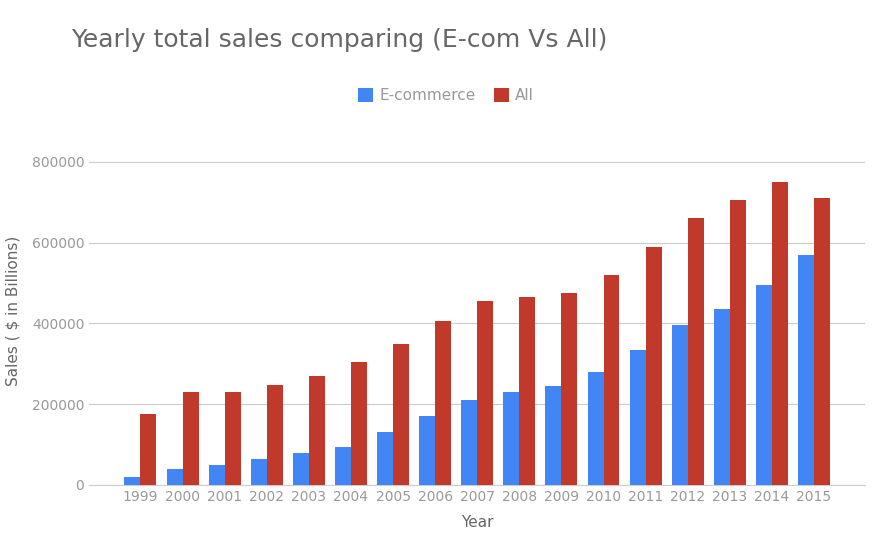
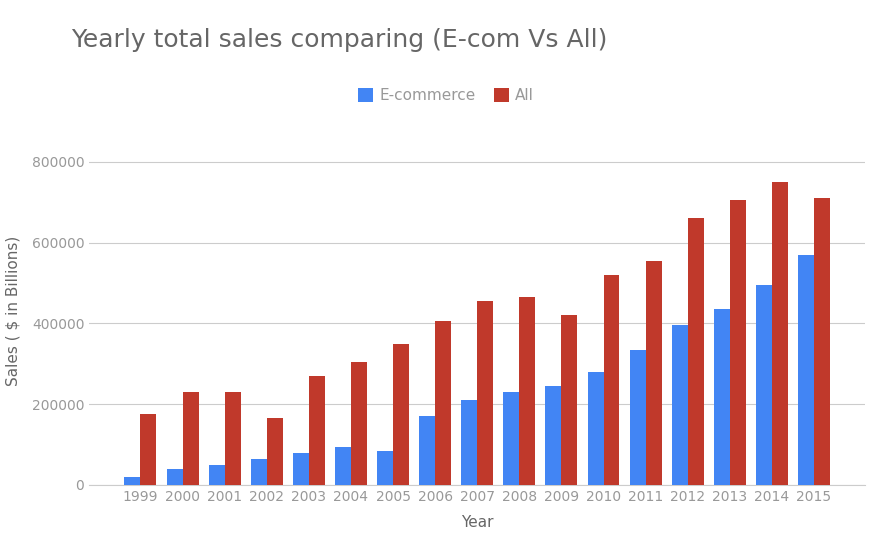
All/2002: 248000 -> 165000
E-commerce/2005: 130000 -> 85000
All/2009: 475000 -> 420000
All/2011: 590000 -> 555000
